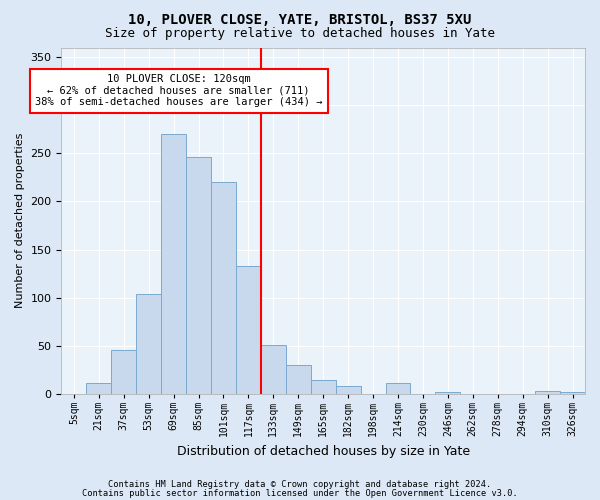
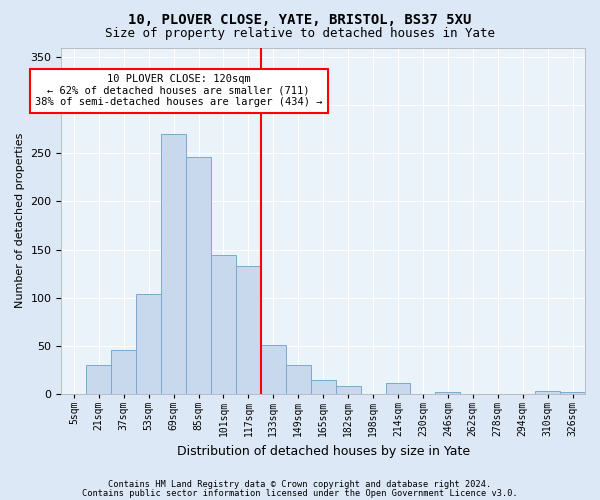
21sqm: 11 -> 30
101sqm: 220 -> 144
